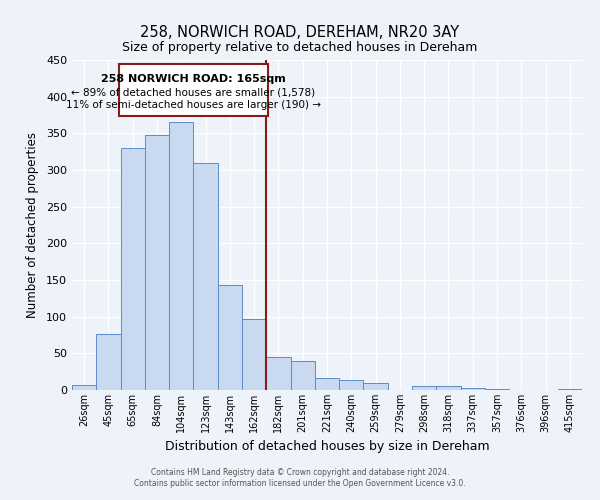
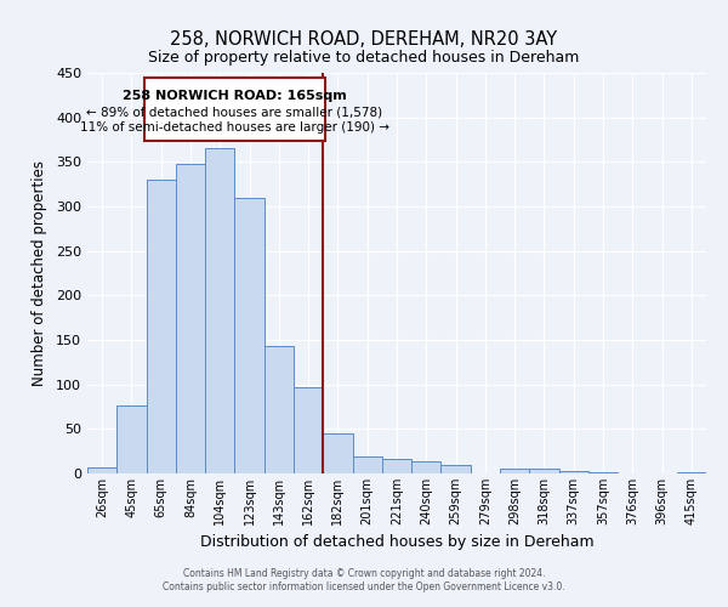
201sqm: 40 -> 19
